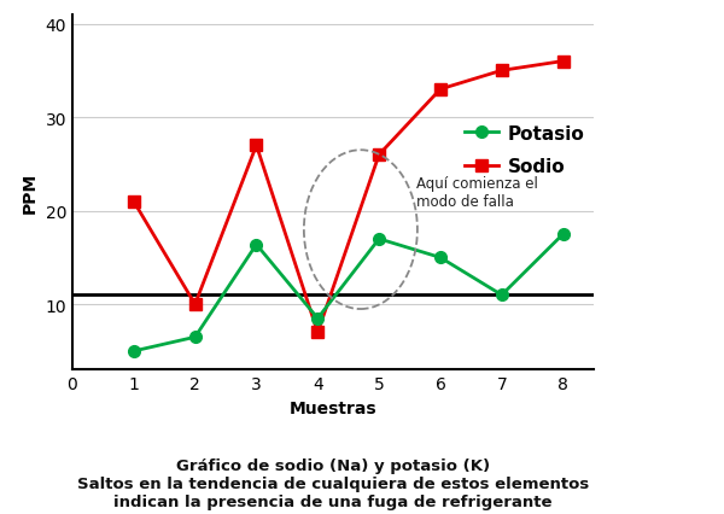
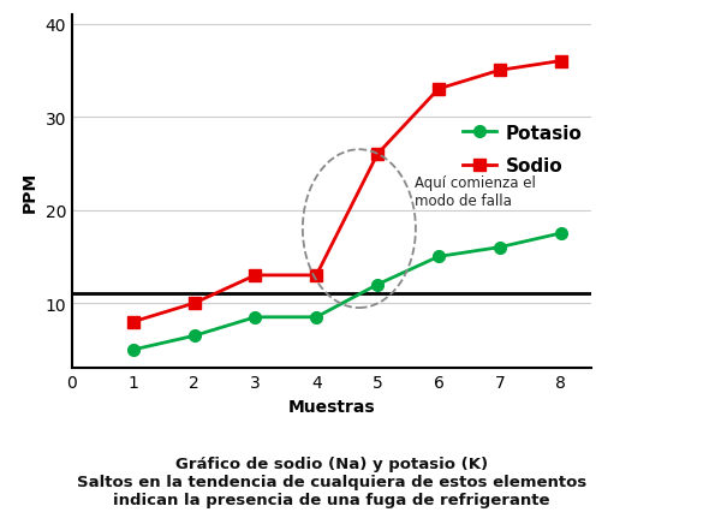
Sodio/1: 21 -> 8
Sodio/3: 27 -> 13
Potasio/3: 16.4 -> 8.5
Sodio/4: 7 -> 13
Potasio/5: 17.0 -> 12.0
Potasio/7: 11.0 -> 16.0
